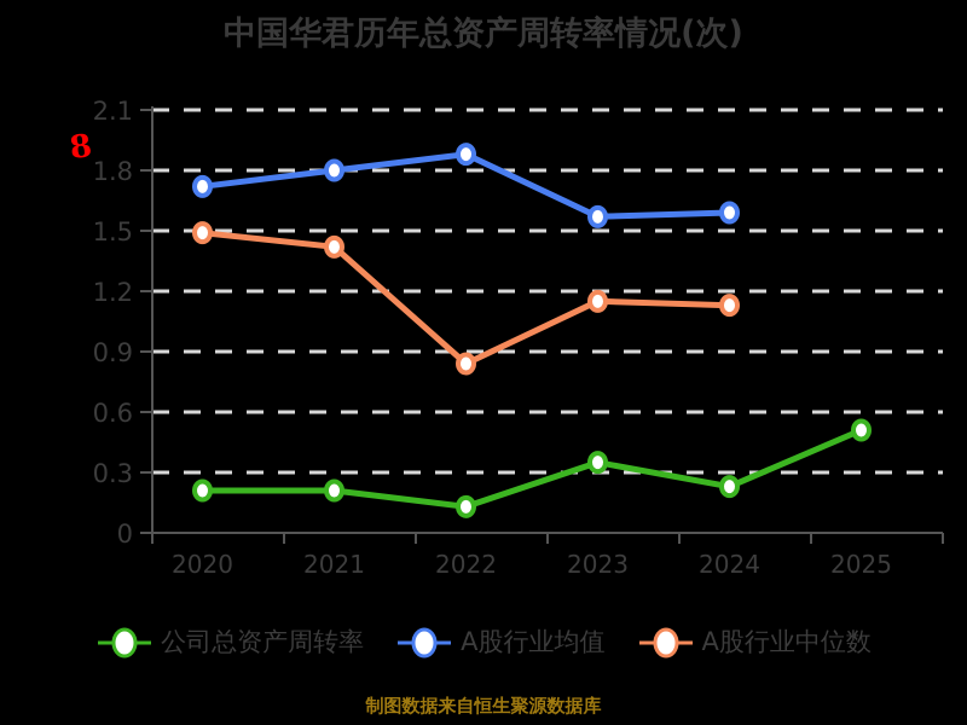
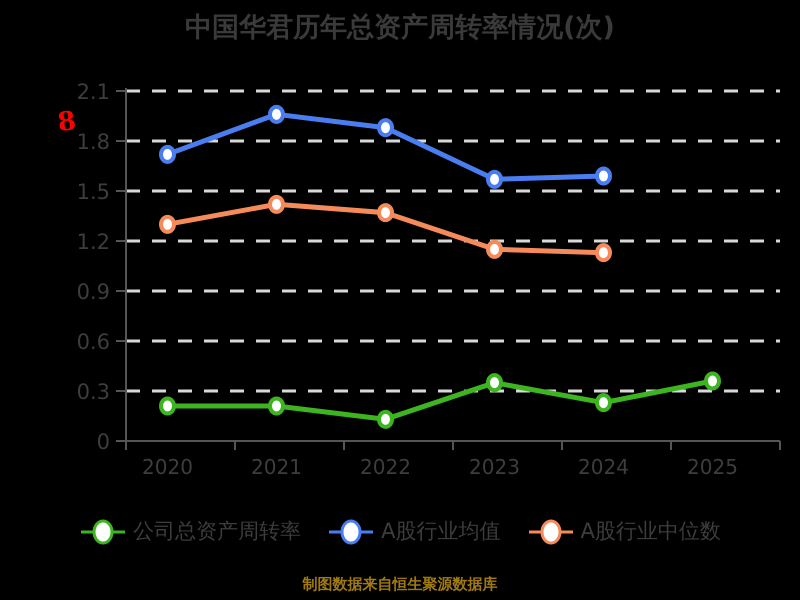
A股行业中位数/2020: 1.49 -> 1.30
A股行业均值/2021: 1.80 -> 1.96
A股行业中位数/2022: 0.84 -> 1.37
公司总资产周转率/2025: 0.51 -> 0.36
